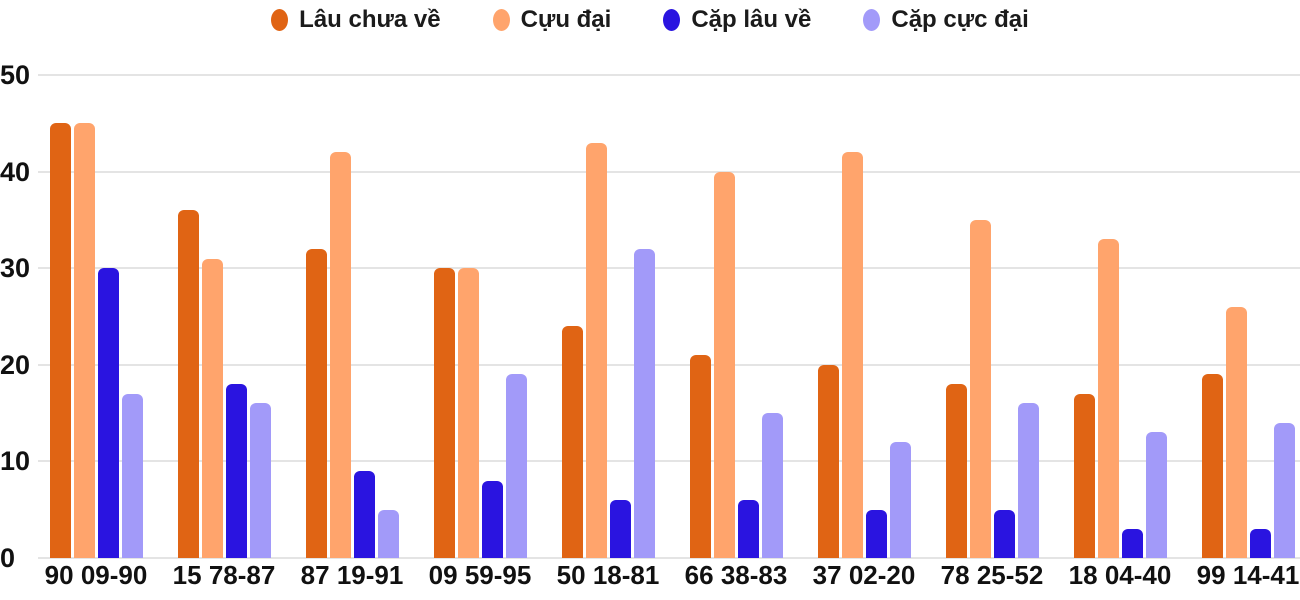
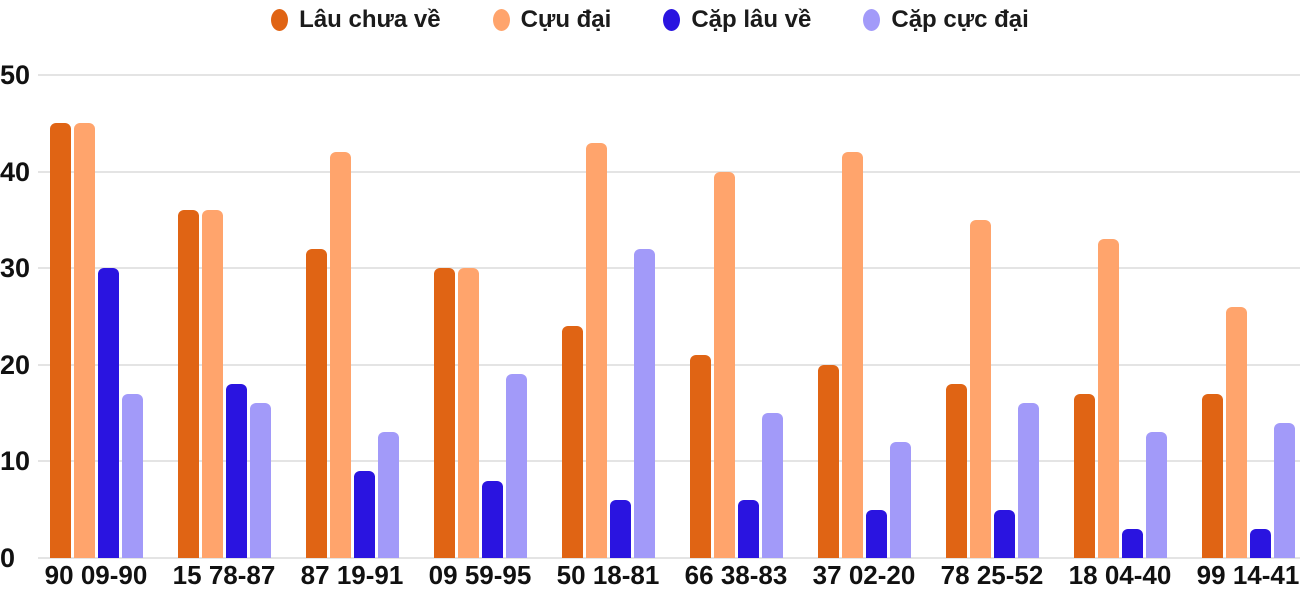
Cựu đại/15 78-87: 31 -> 36
Cặp cực đại/87 19-91: 5 -> 13
Lâu chưa về/99 14-41: 19 -> 17
